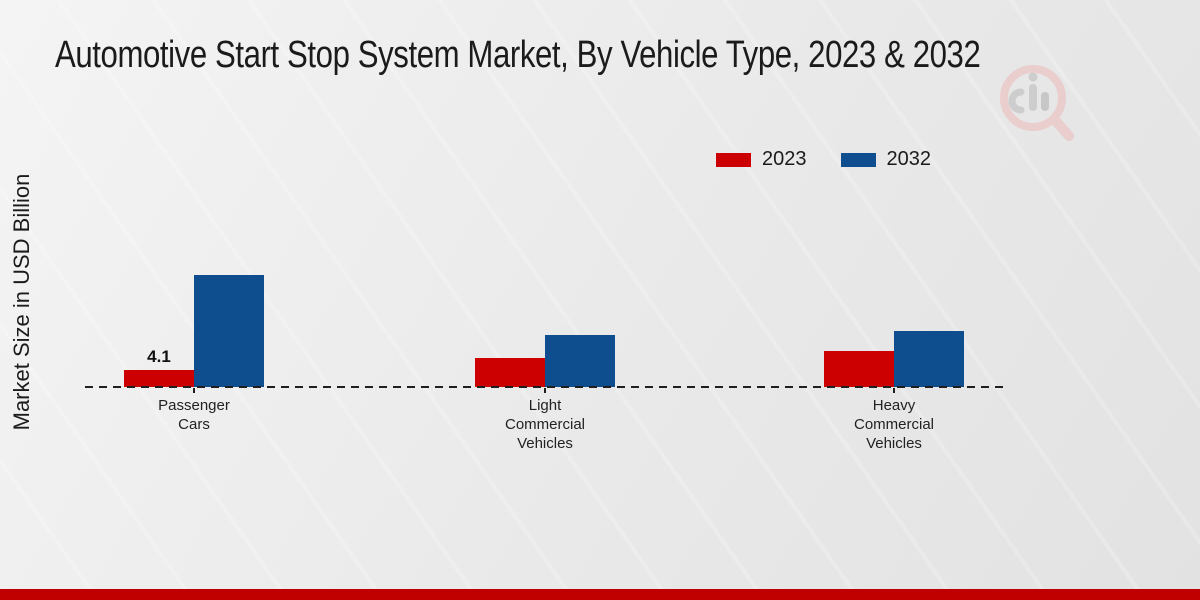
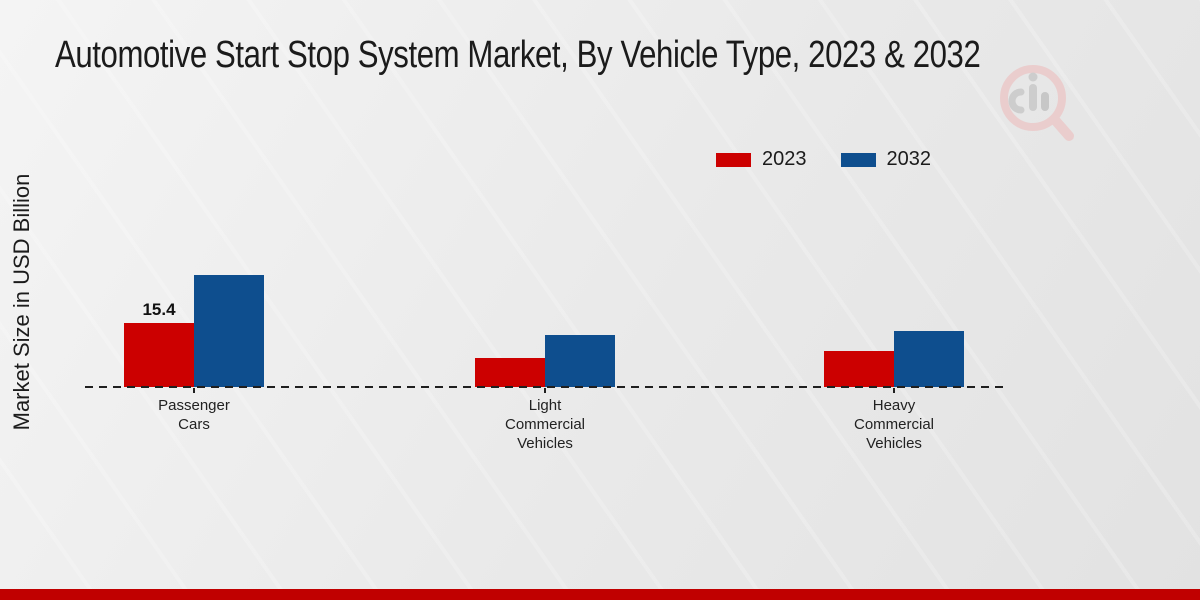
2023/Passenger Cars: 4.1 -> 15.4
